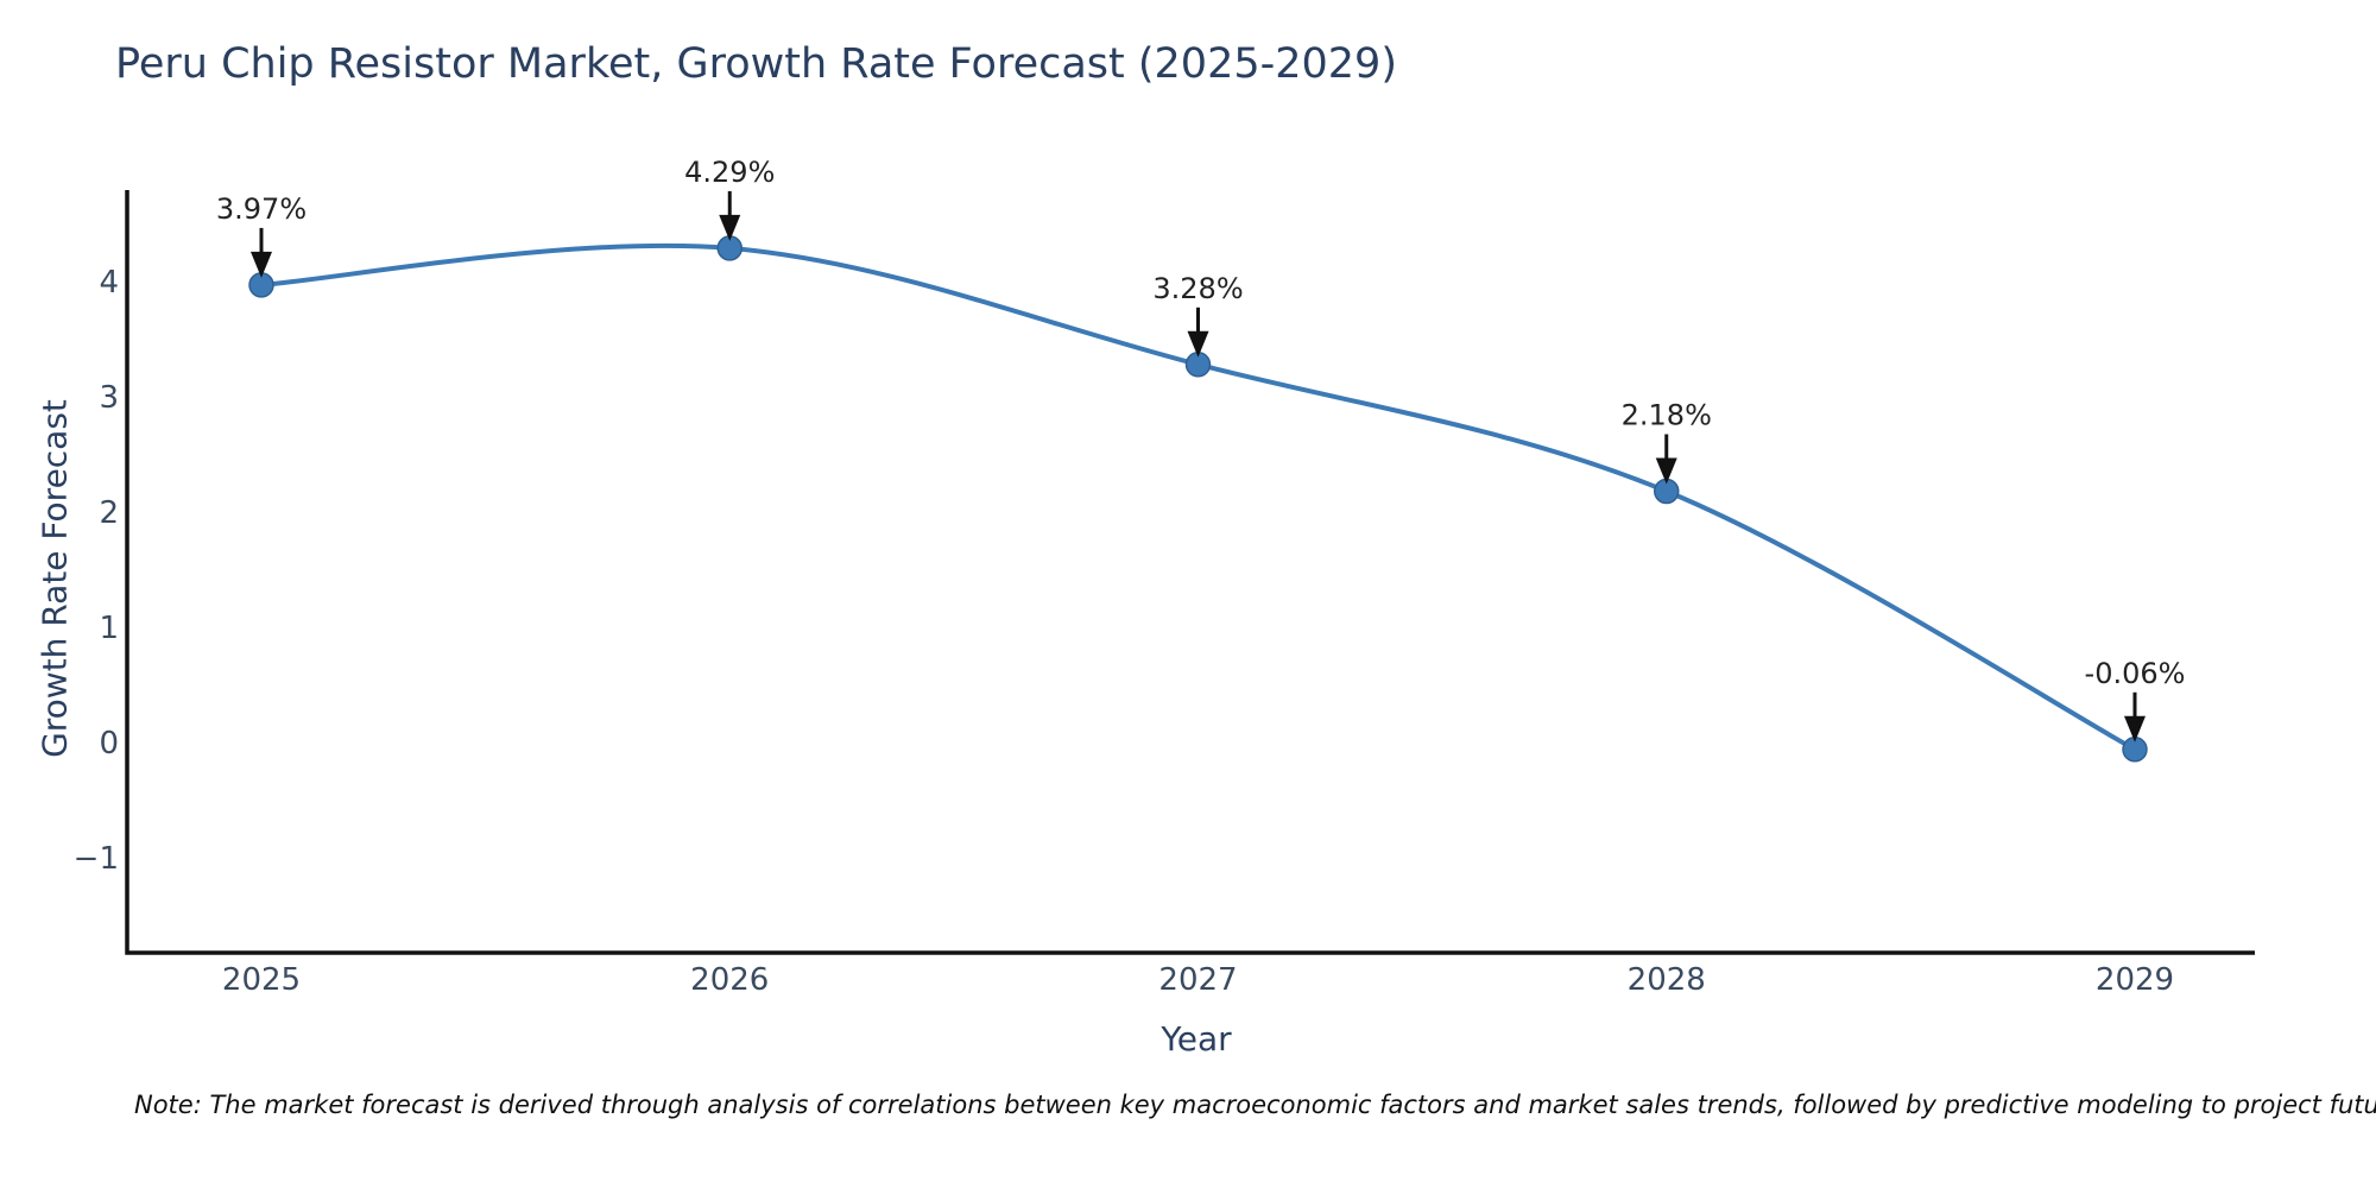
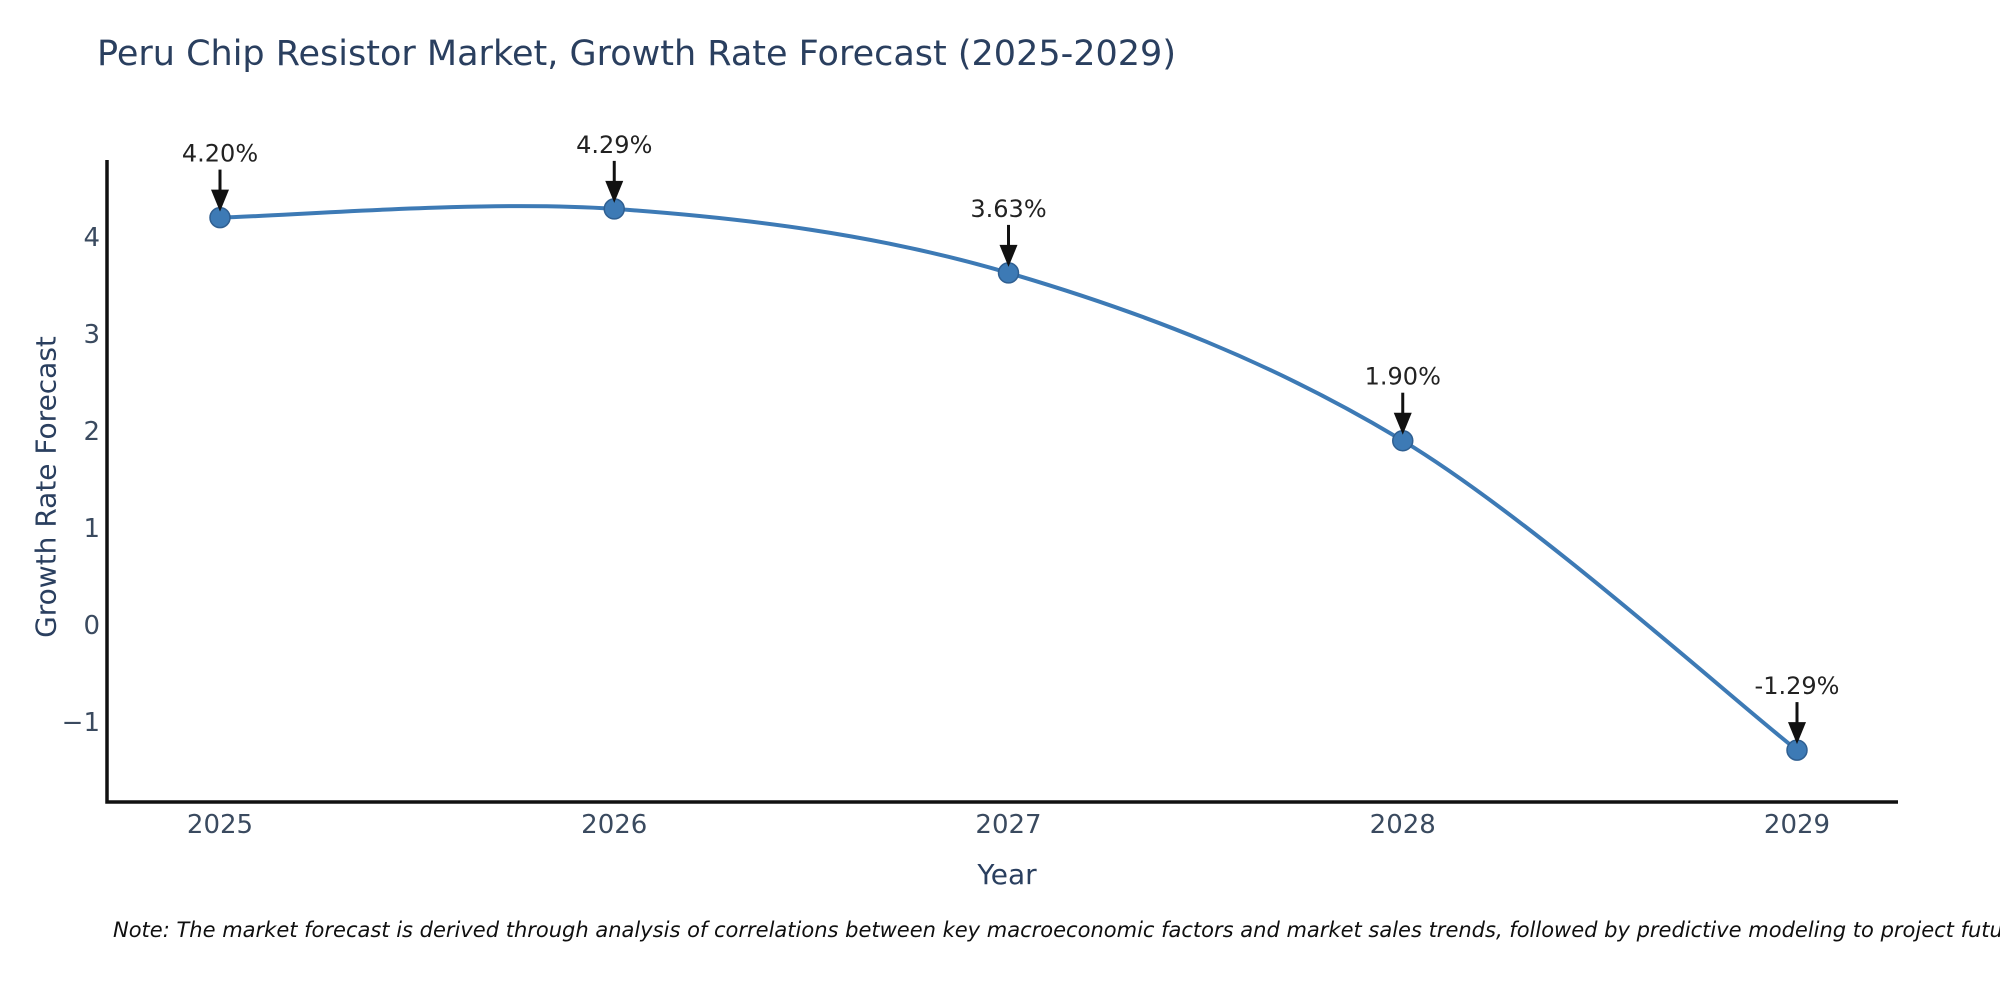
2025: 3.97% -> 4.20%
2027: 3.28% -> 3.63%
2028: 2.18% -> 1.90%
2029: -0.06% -> -1.29%
